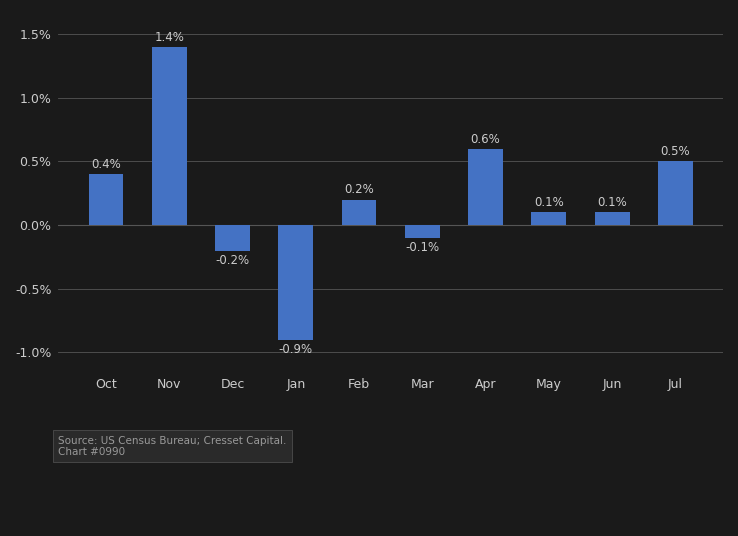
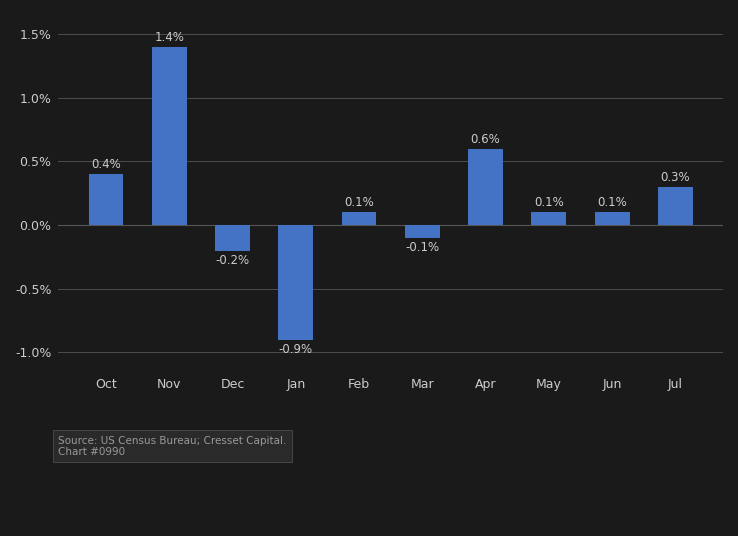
Feb: 0.2% -> 0.1%
Jul: 0.5% -> 0.3%
